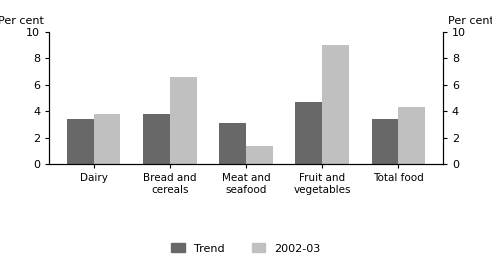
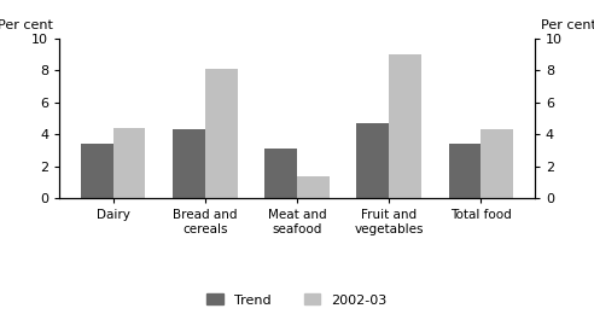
2002-03/Dairy: 3.8 -> 4.4
Trend/Bread and cereals: 3.8 -> 4.3
2002-03/Bread and cereals: 6.6 -> 8.1
